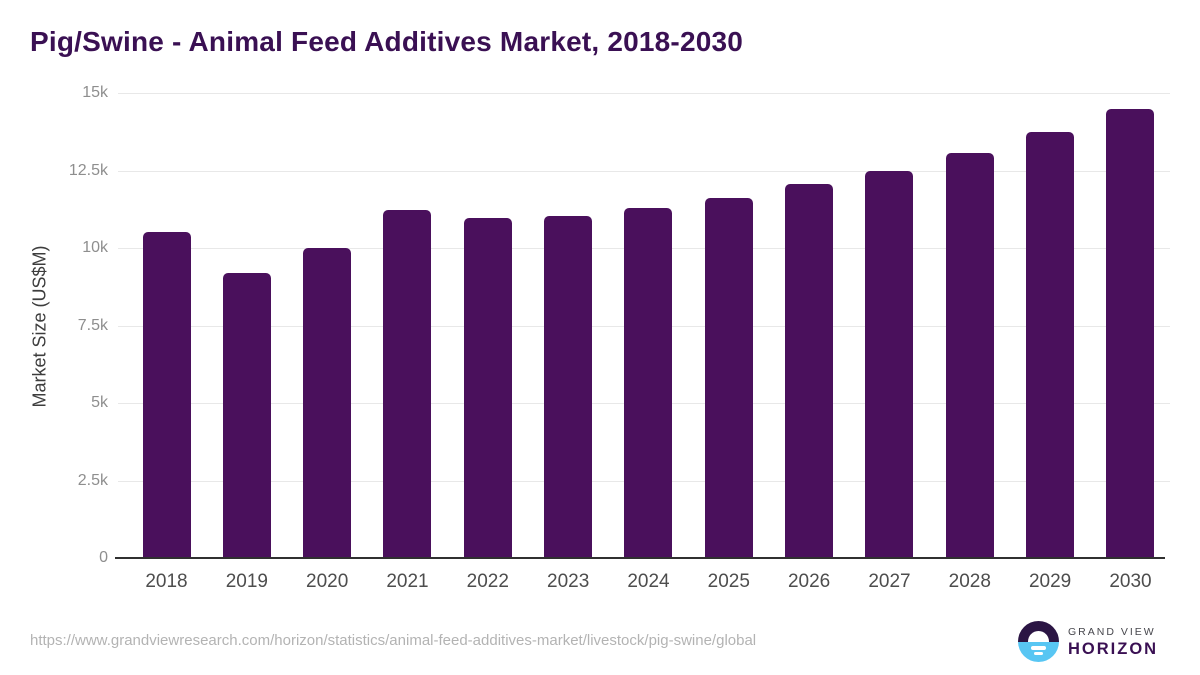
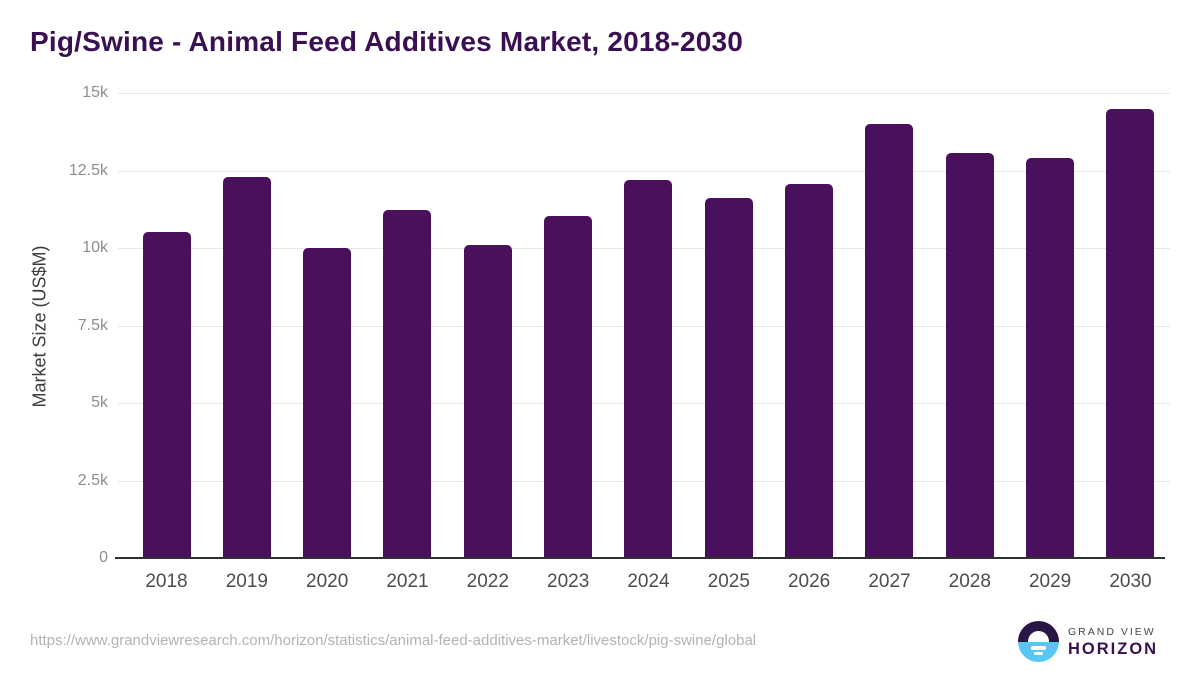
2019: 9.2k -> 12.3k
2022: 11.0k -> 10.1k
2024: 11.3k -> 12.2k
2027: 12.5k -> 14.0k
2029: 13.7k -> 12.9k
